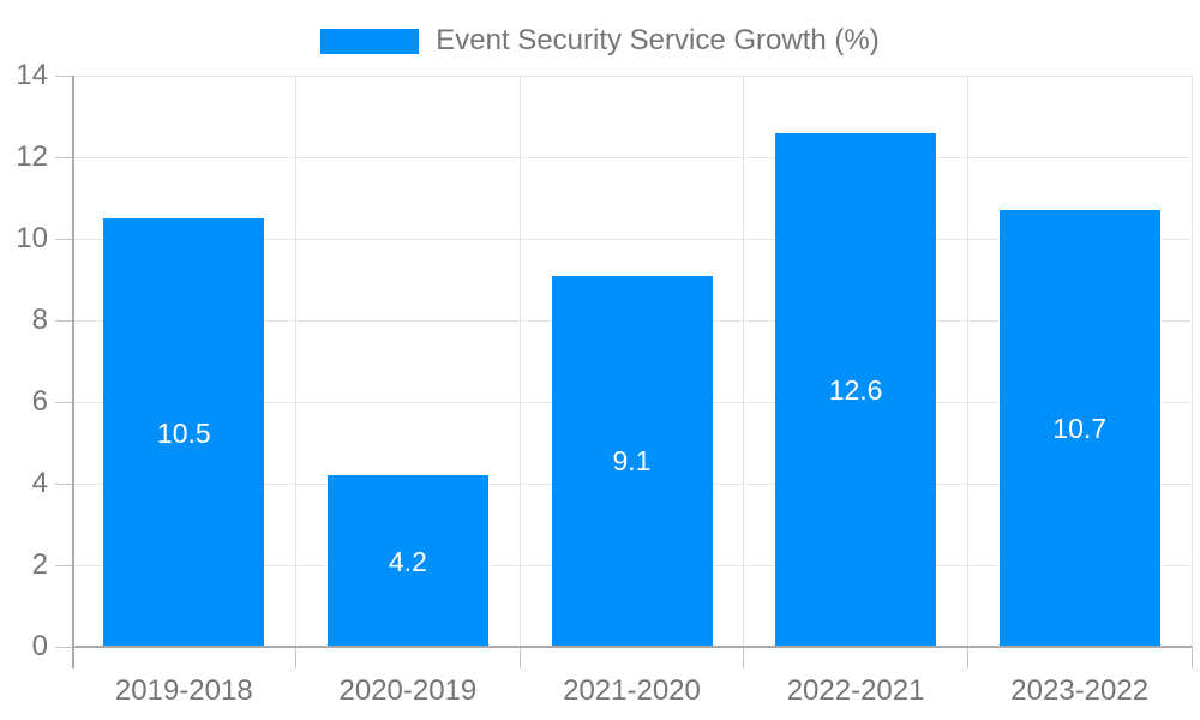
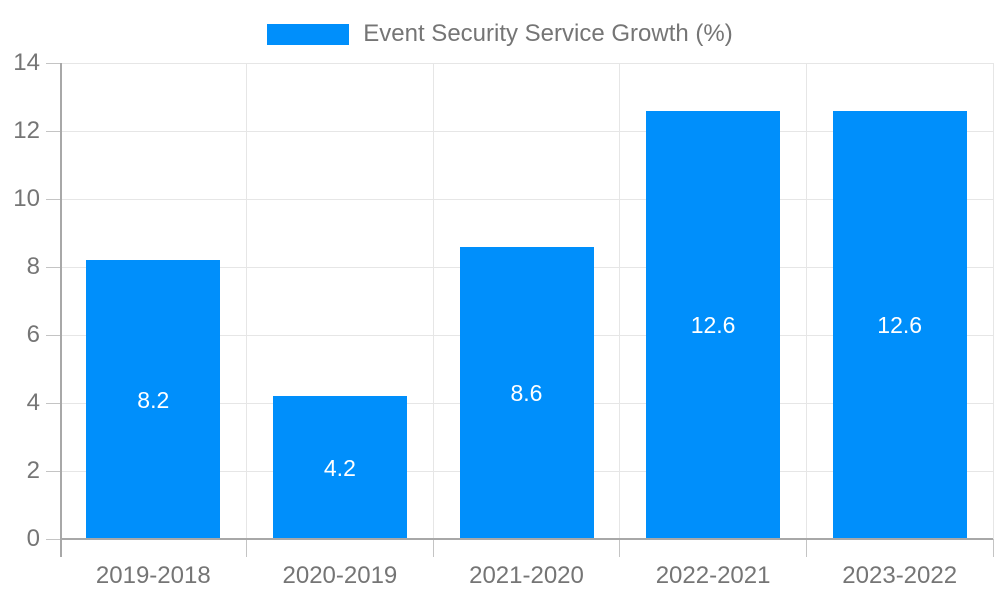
2019-2018: 10.5 -> 8.2
2021-2020: 9.1 -> 8.6
2023-2022: 10.7 -> 12.6
